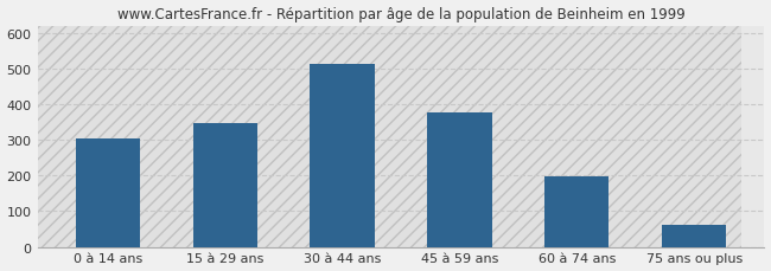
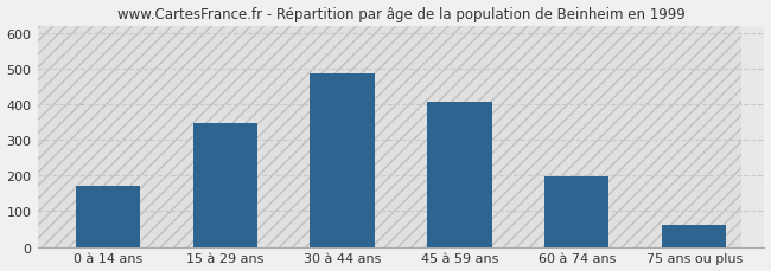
0 à 14 ans: 302 -> 170
30 à 44 ans: 512 -> 485
45 à 59 ans: 378 -> 405
